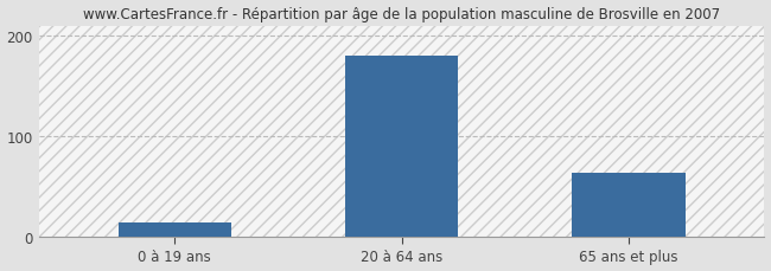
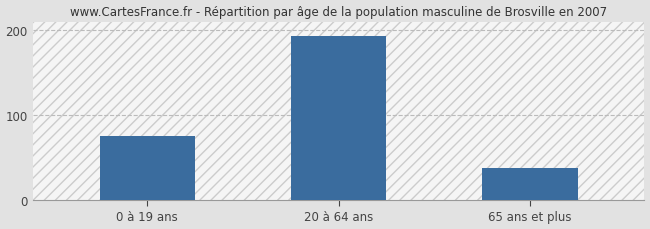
0 à 19 ans: 14 -> 75
20 à 64 ans: 180 -> 193
65 ans et plus: 64 -> 38
